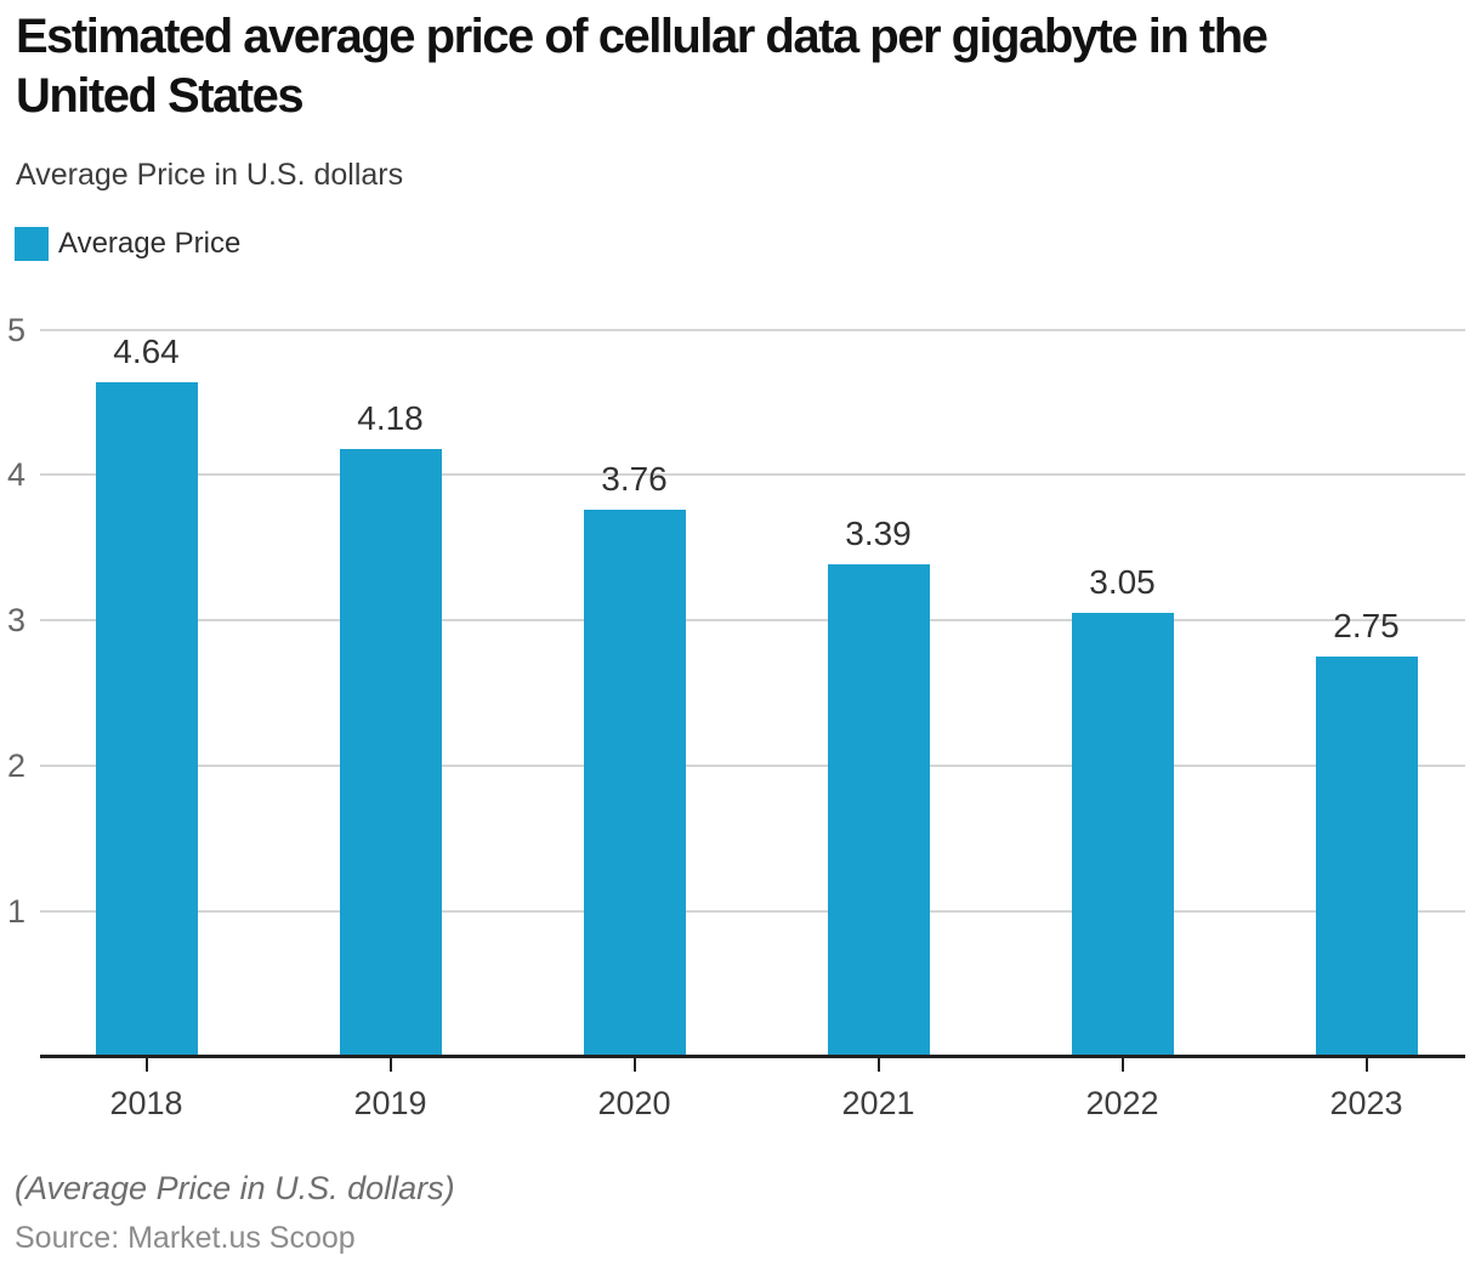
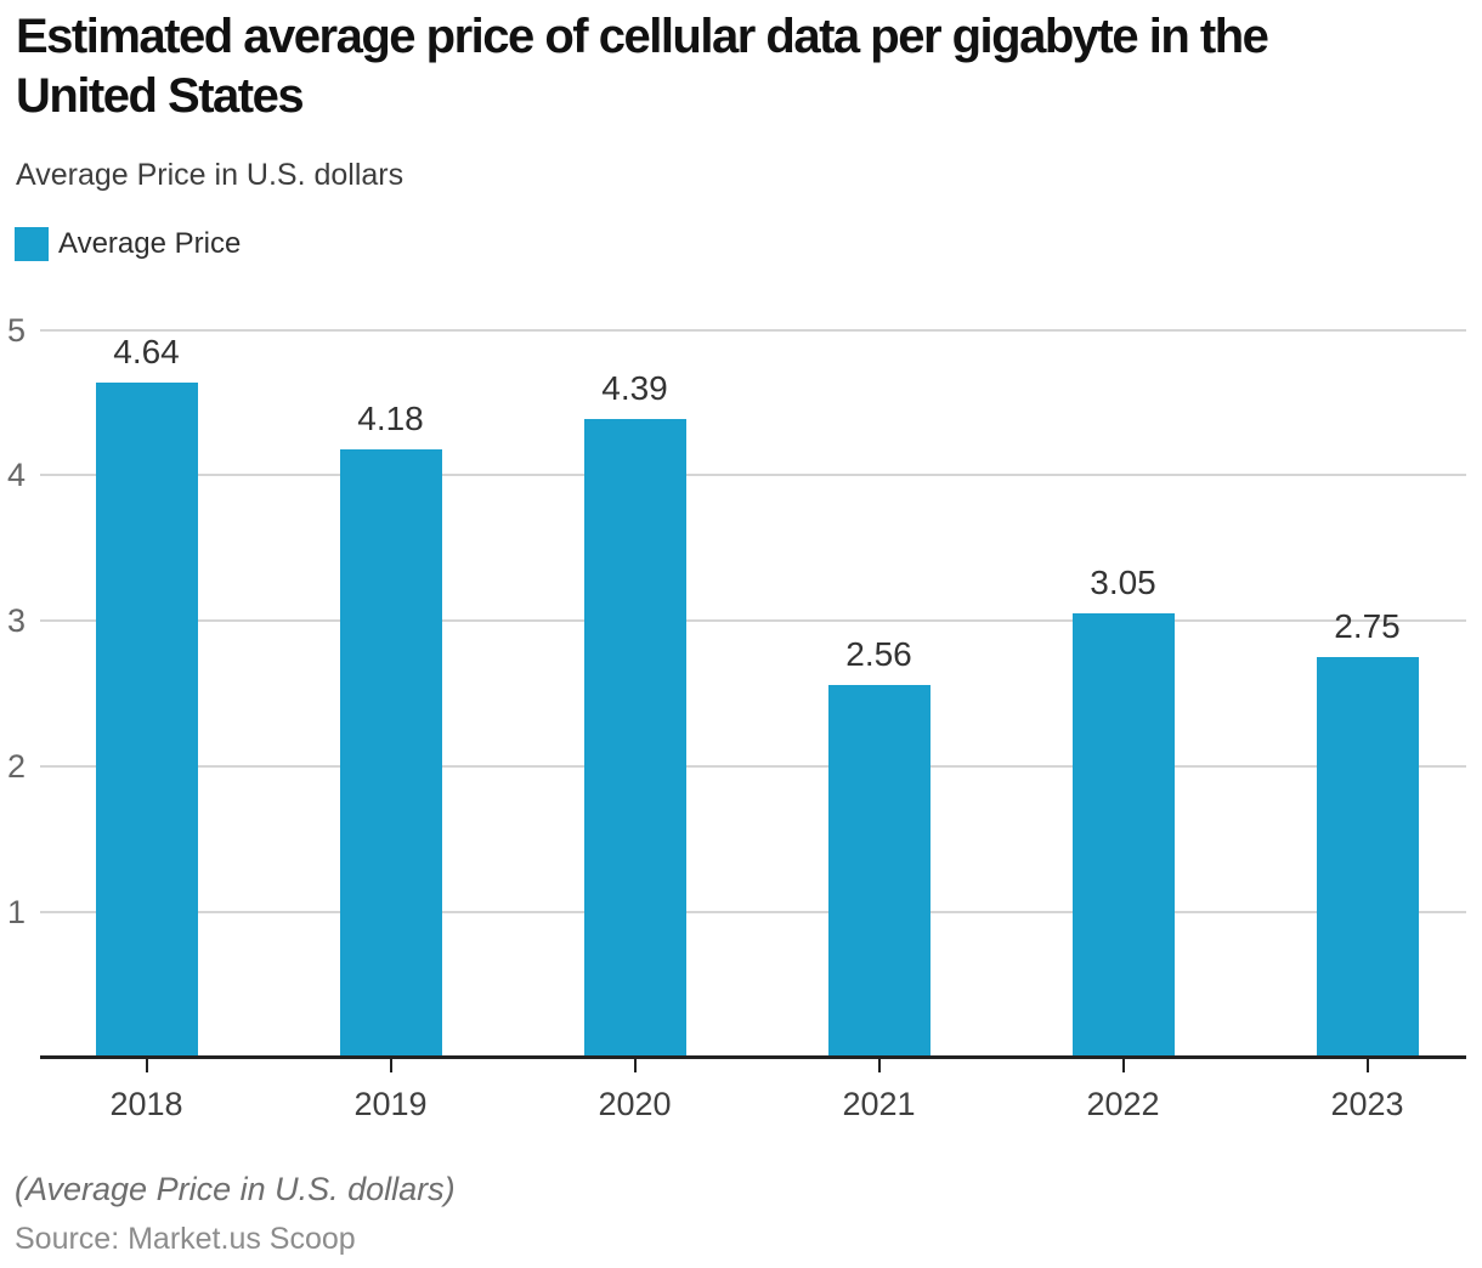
2020: 3.76 -> 4.39
2021: 3.39 -> 2.56
